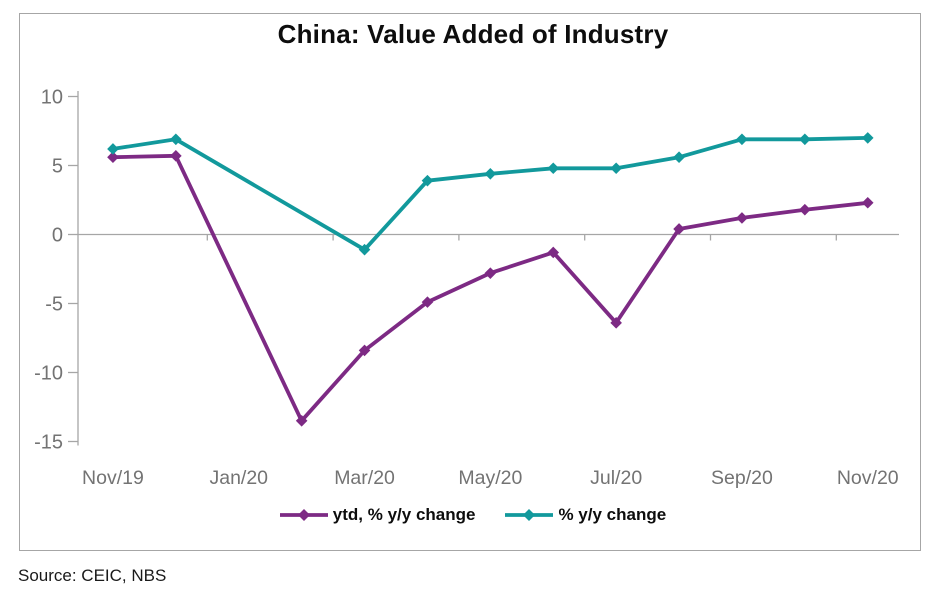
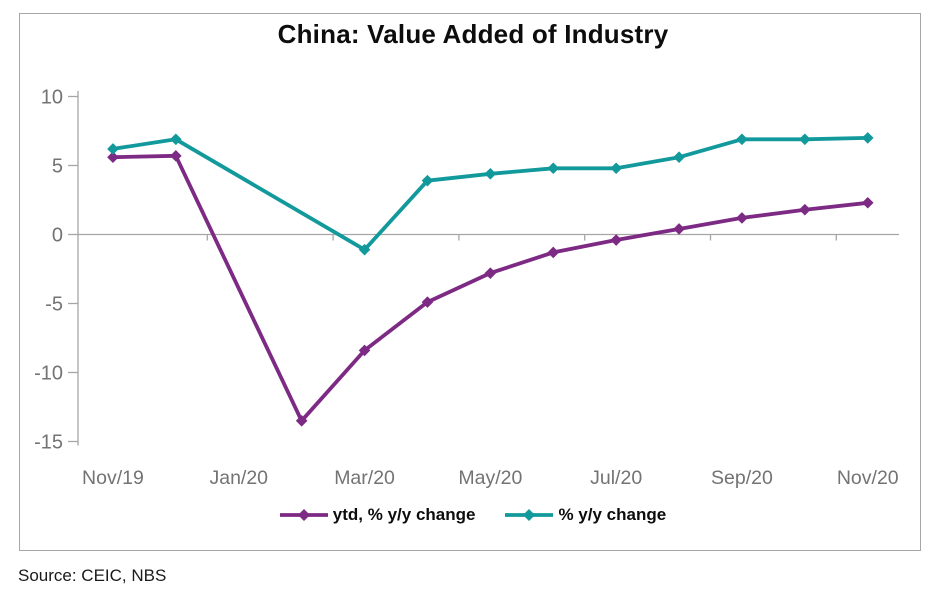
ytd, % y/y change/Jul/20: -6.4 -> -0.4
